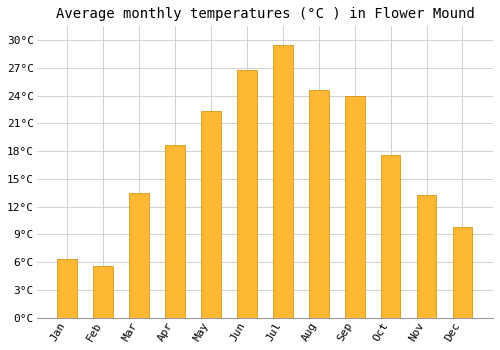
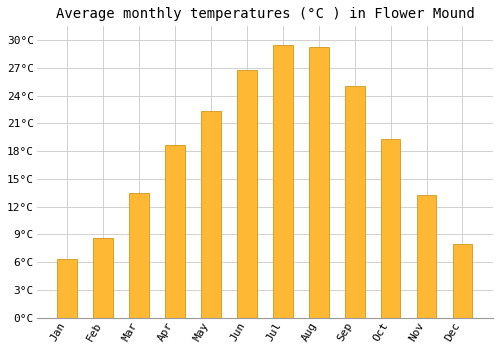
Feb: 5.6°C -> 8.6°C
Aug: 24.6°C -> 29.3°C
Sep: 24.0°C -> 25.0°C
Oct: 17.6°C -> 19.3°C
Dec: 9.8°C -> 8.0°C
